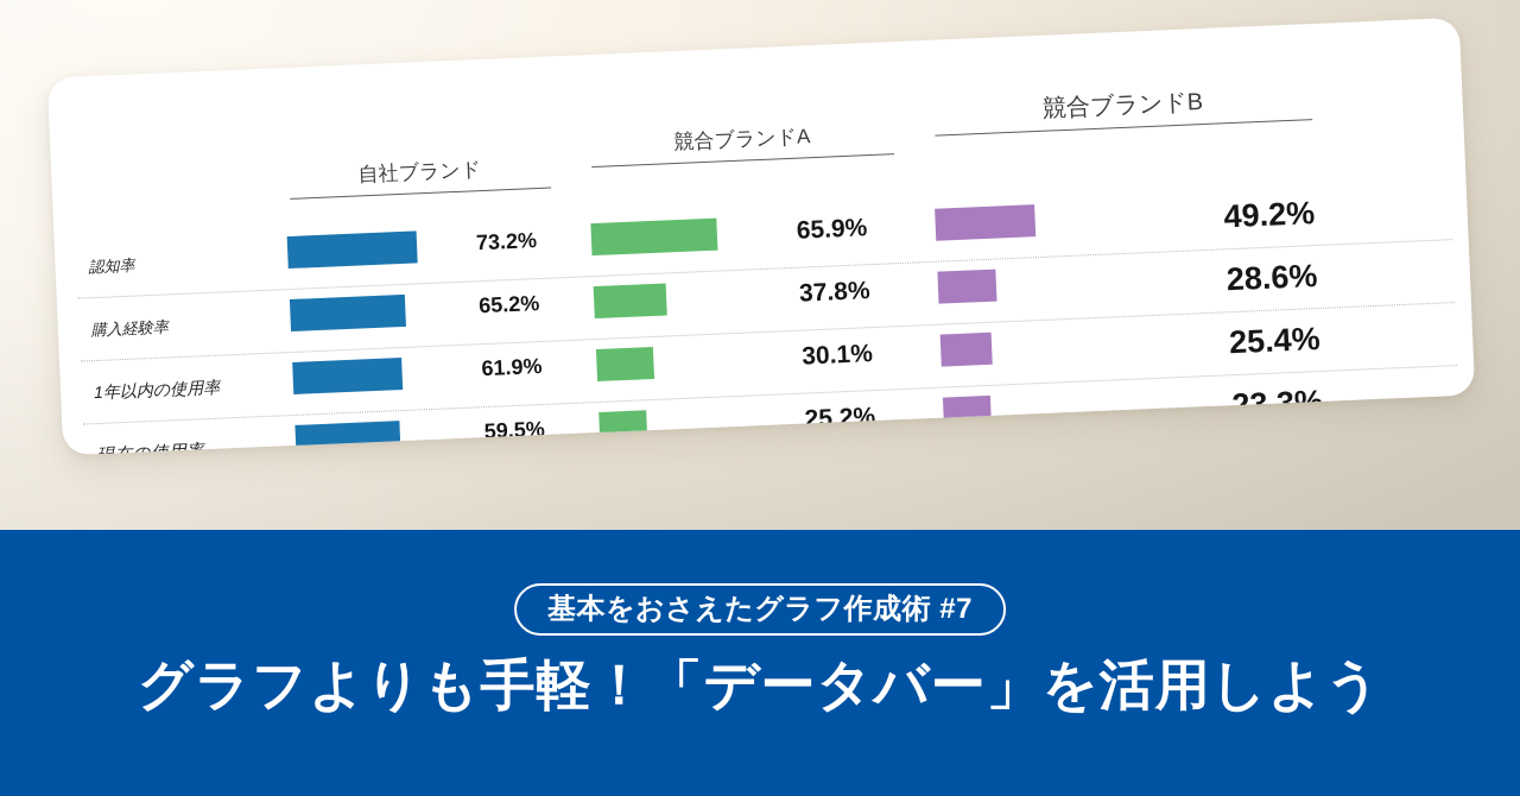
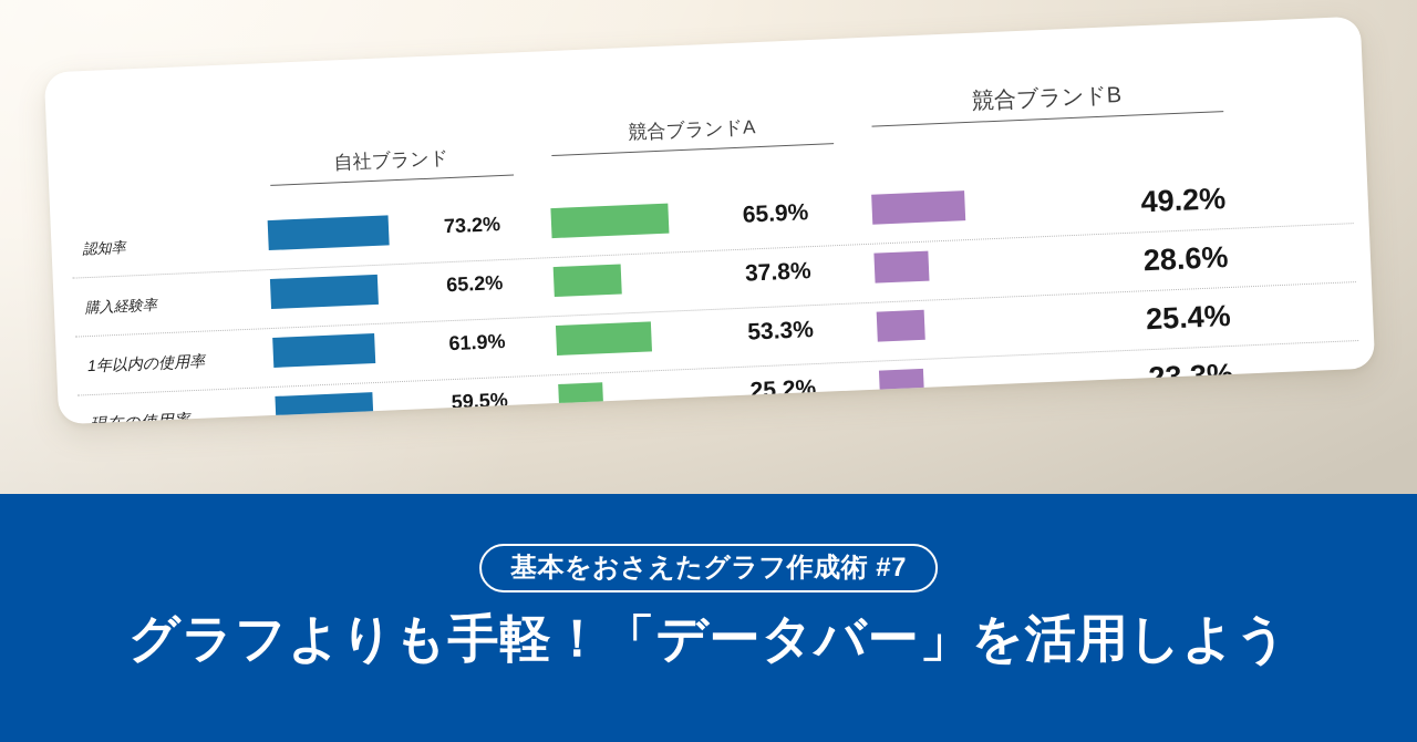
競合ブランドA/1年以内の使用率: 30.1% -> 53.3%
